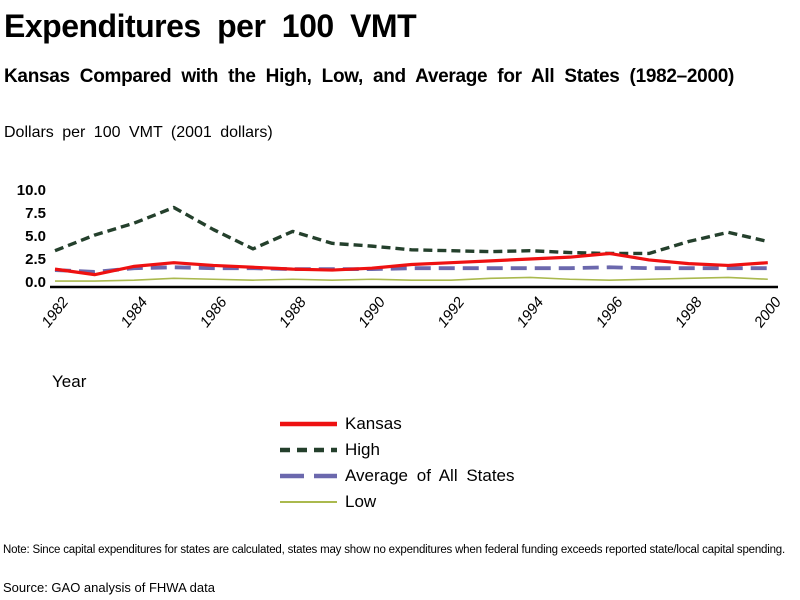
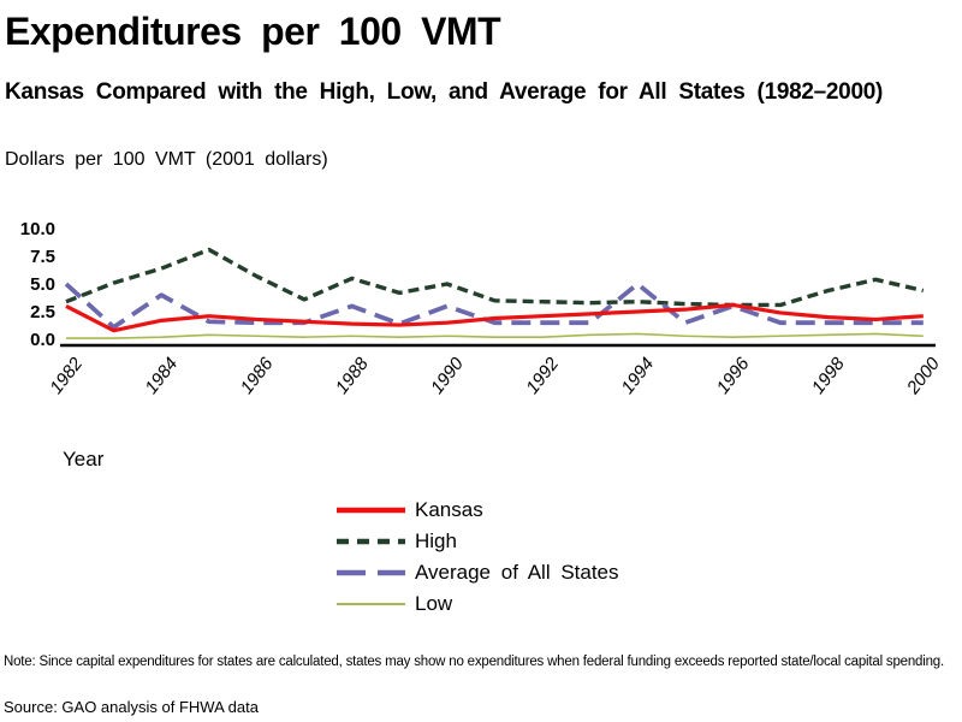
Kansas/1982: 1 -> 3
Average of All States/1982: 1 -> 5
Average of All States/1984: 2 -> 4
Average of All States/1988: 1 -> 3
High/1990: 4 -> 5
Average of All States/1990: 1 -> 3
Average of All States/1994: 2 -> 5
Average of All States/1996: 2 -> 3
